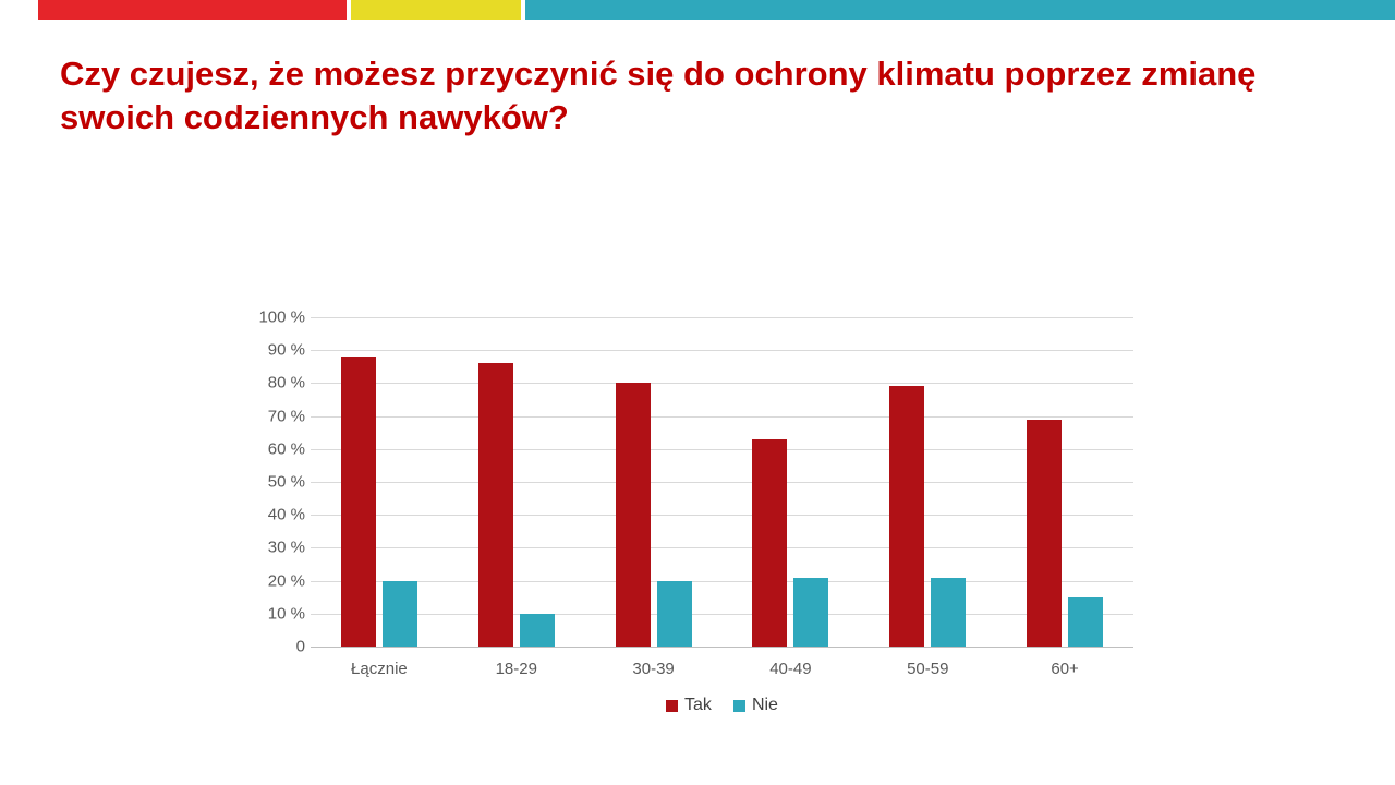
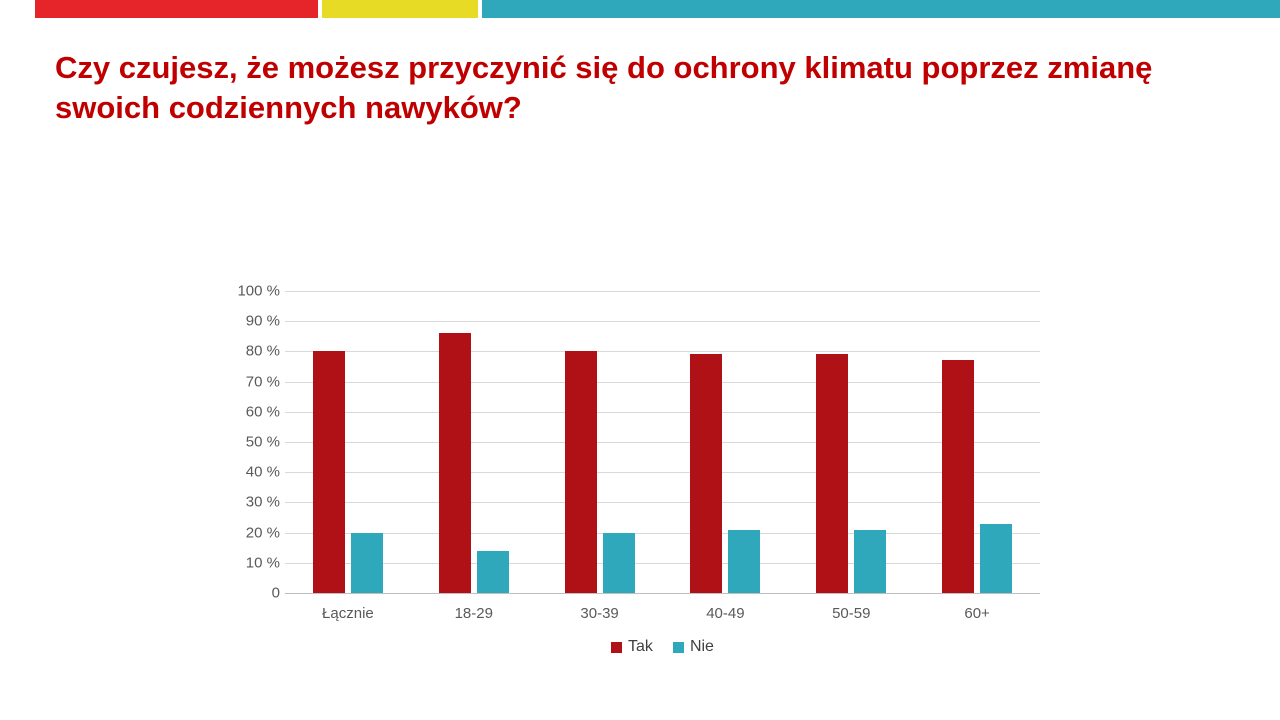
Tak/Łącznie: 88% -> 80%
Nie/18-29: 10% -> 14%
Tak/40-49: 63% -> 79%
Tak/60+: 69% -> 77%
Nie/60+: 15% -> 23%
